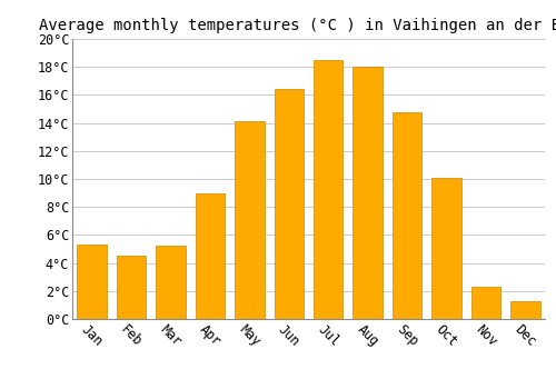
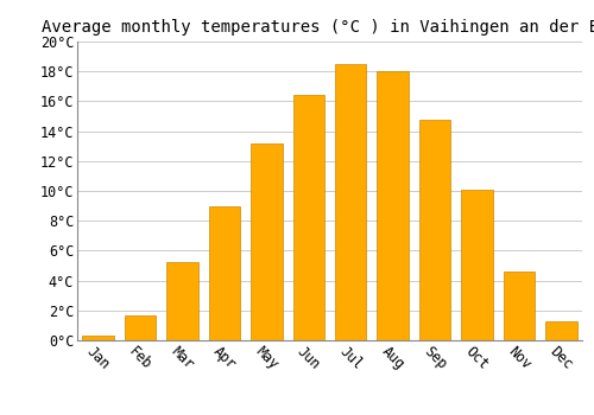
Jan: 5.3°C -> 0.3°C
Feb: 4.5°C -> 1.7°C
May: 14.1°C -> 13.2°C
Nov: 2.3°C -> 4.6°C
